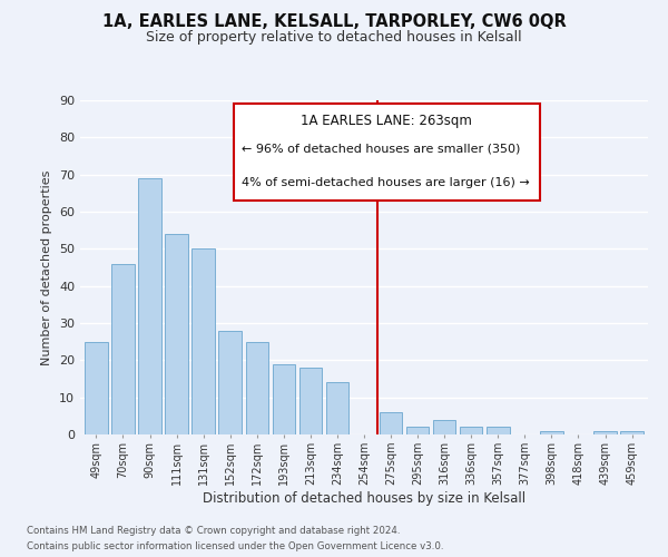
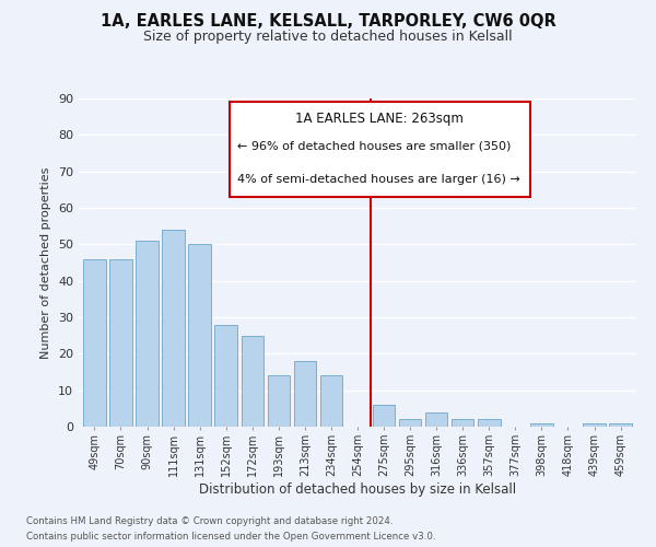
49sqm: 25 -> 46
90sqm: 69 -> 51
193sqm: 19 -> 14
